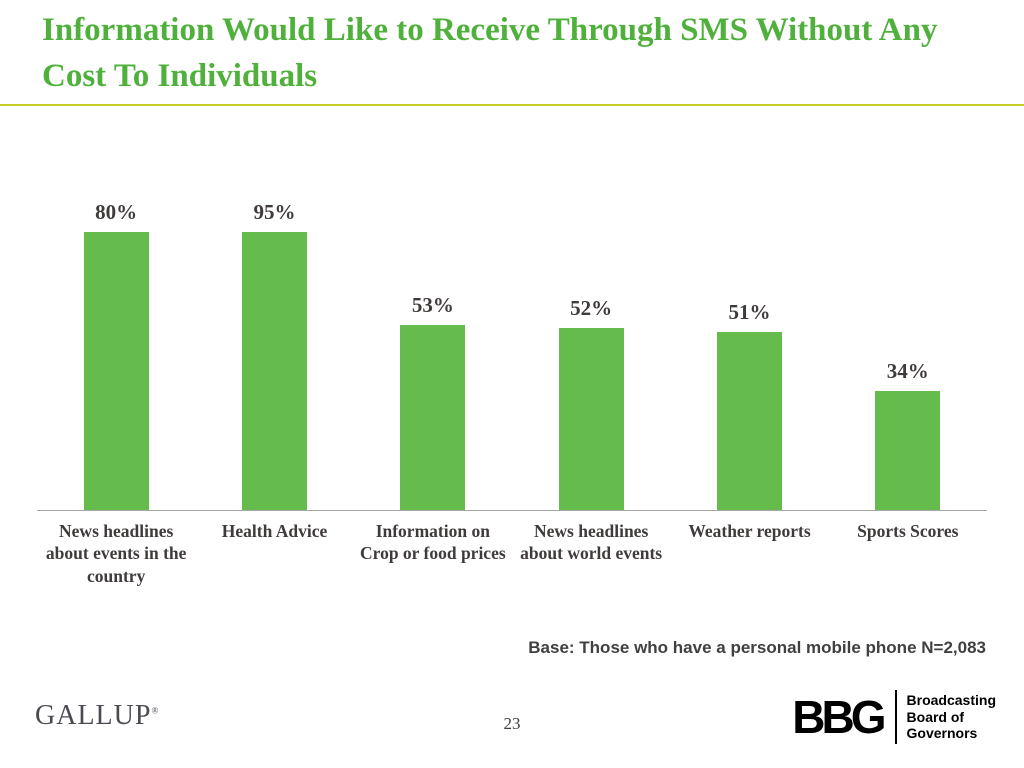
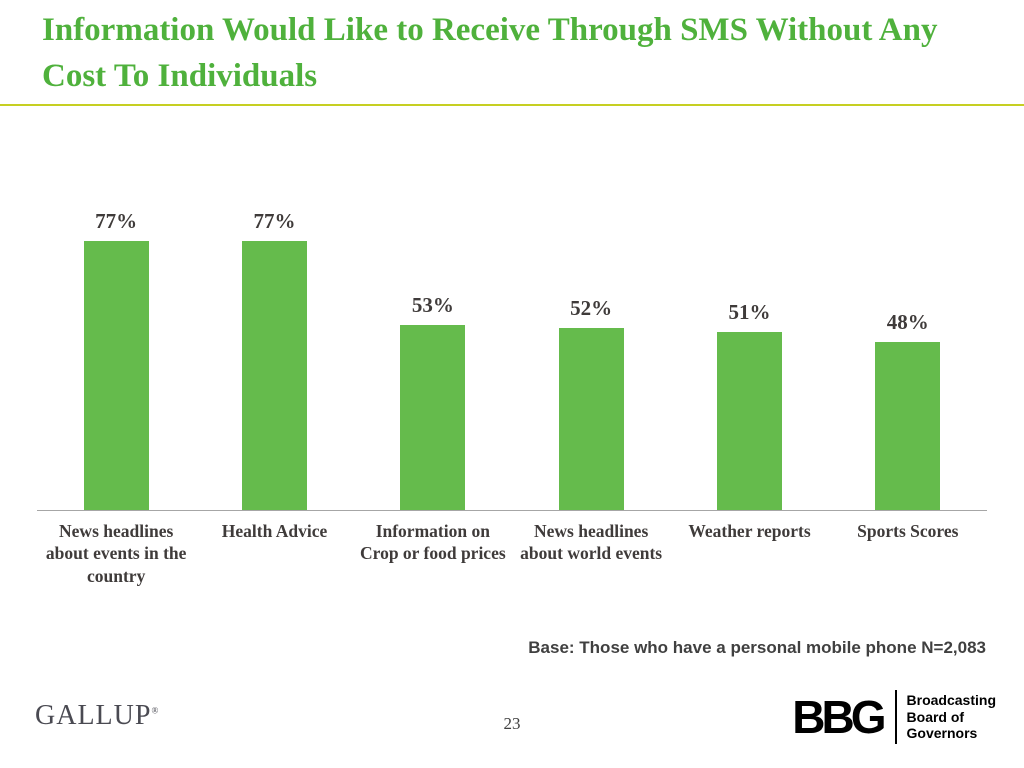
News headlines about events in the country: 80% -> 77%
Health Advice: 95% -> 77%
Sports Scores: 34% -> 48%
